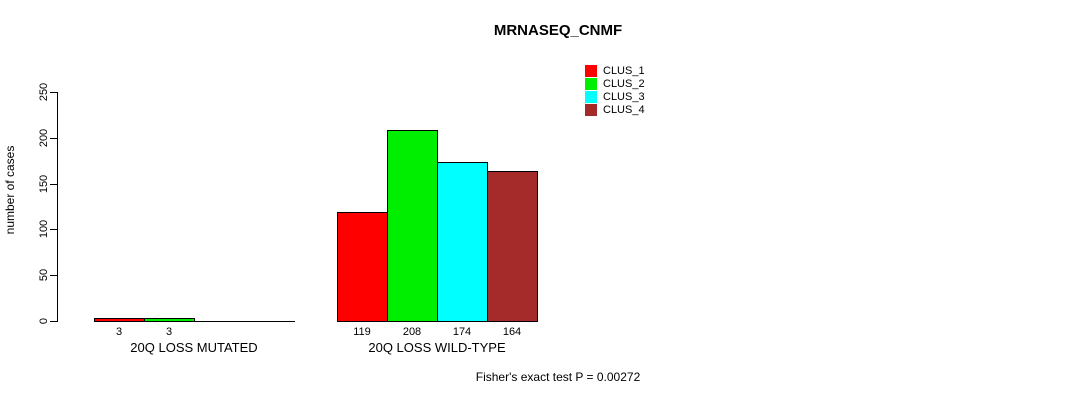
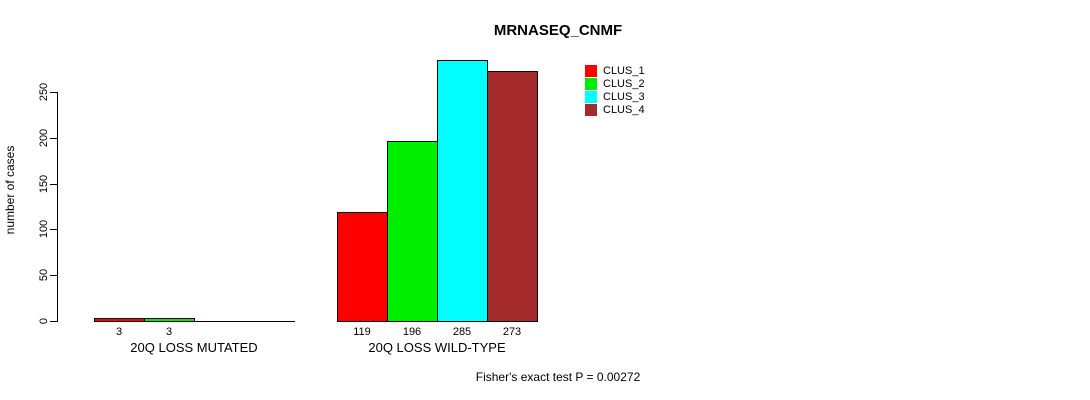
CLUS_2/20Q LOSS WILD-TYPE: 208 -> 196
CLUS_3/20Q LOSS WILD-TYPE: 174 -> 285
CLUS_4/20Q LOSS WILD-TYPE: 164 -> 273
